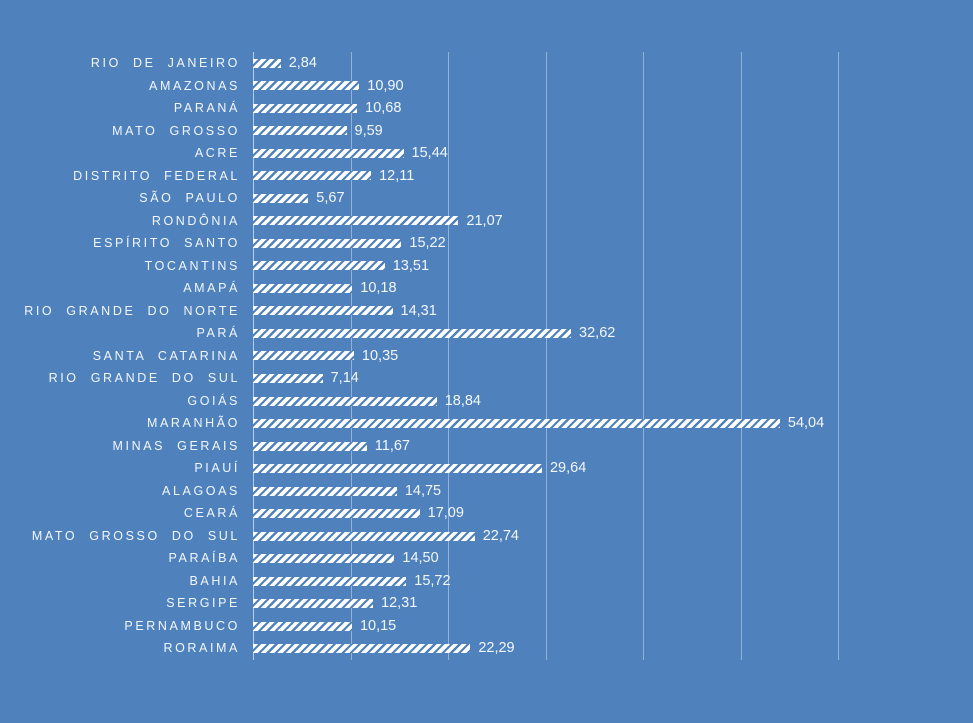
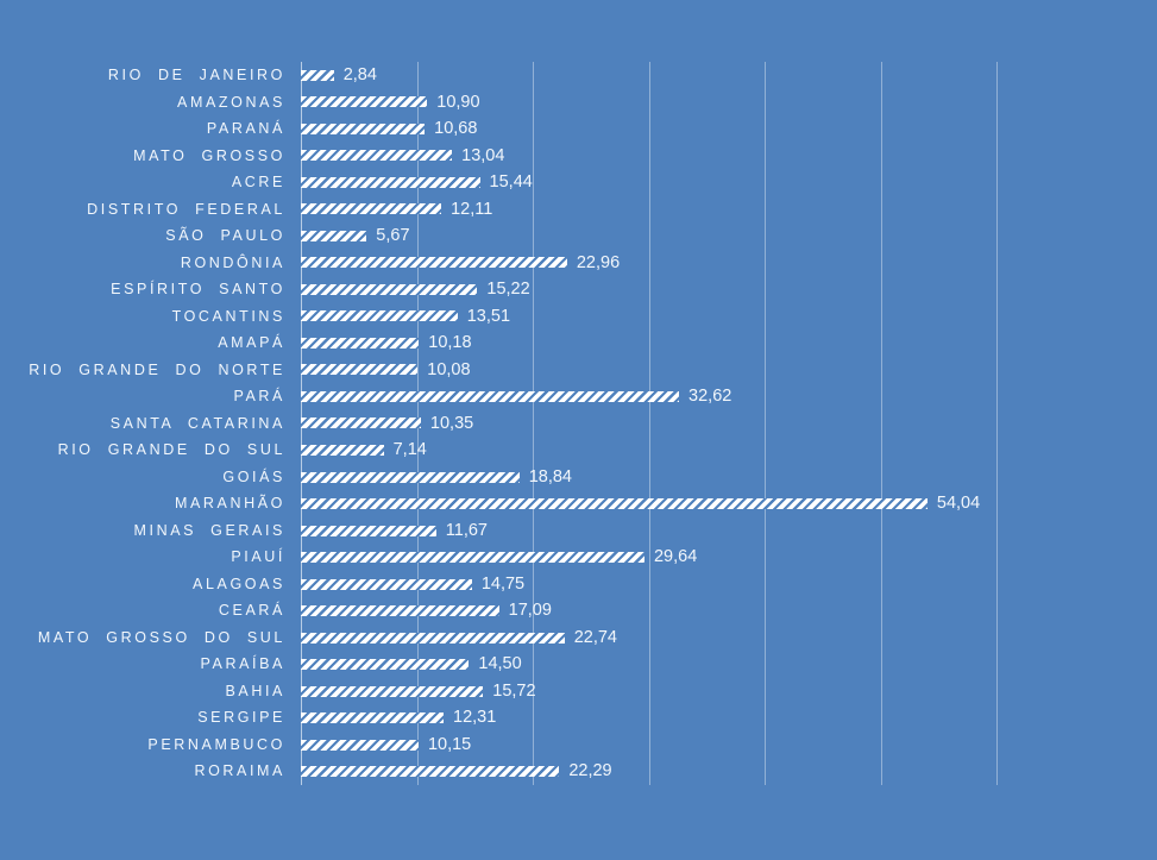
MATO GROSSO: 9,59 -> 13,04
RONDÔNIA: 21,07 -> 22,96
RIO GRANDE DO NORTE: 14,31 -> 10,08
